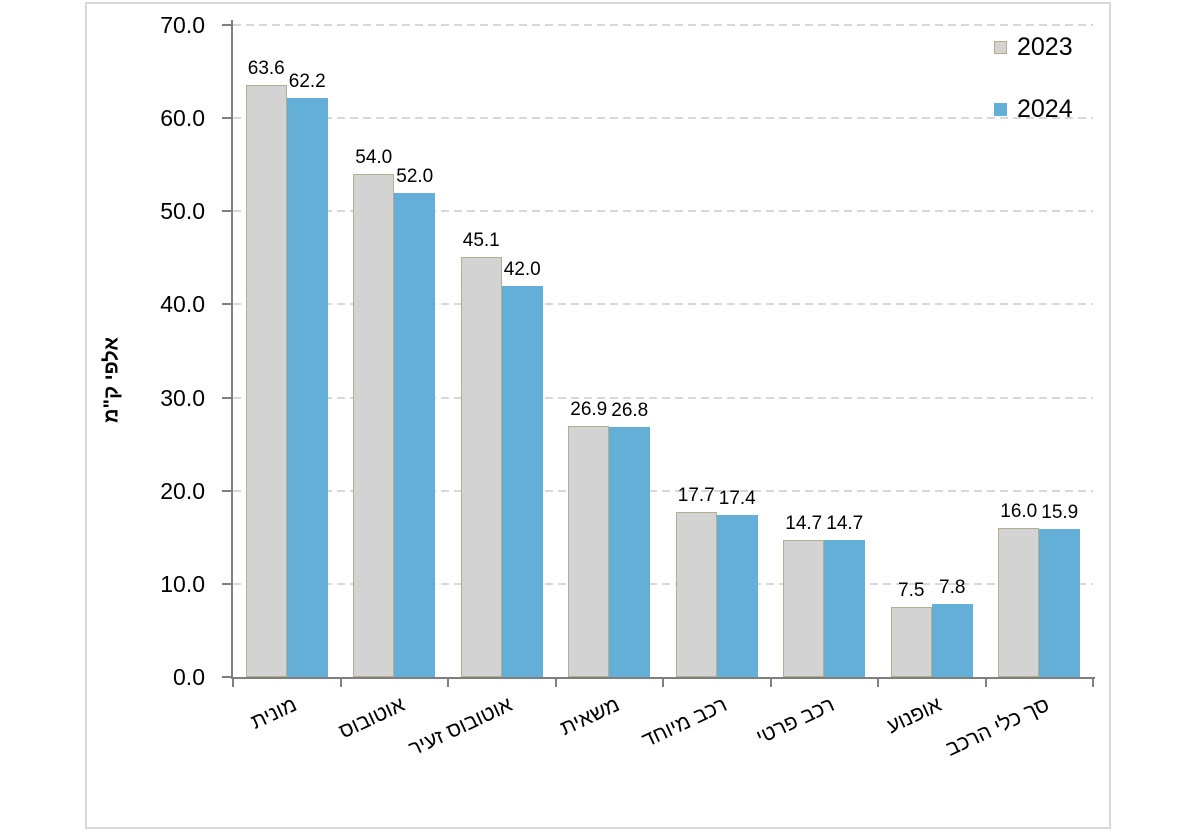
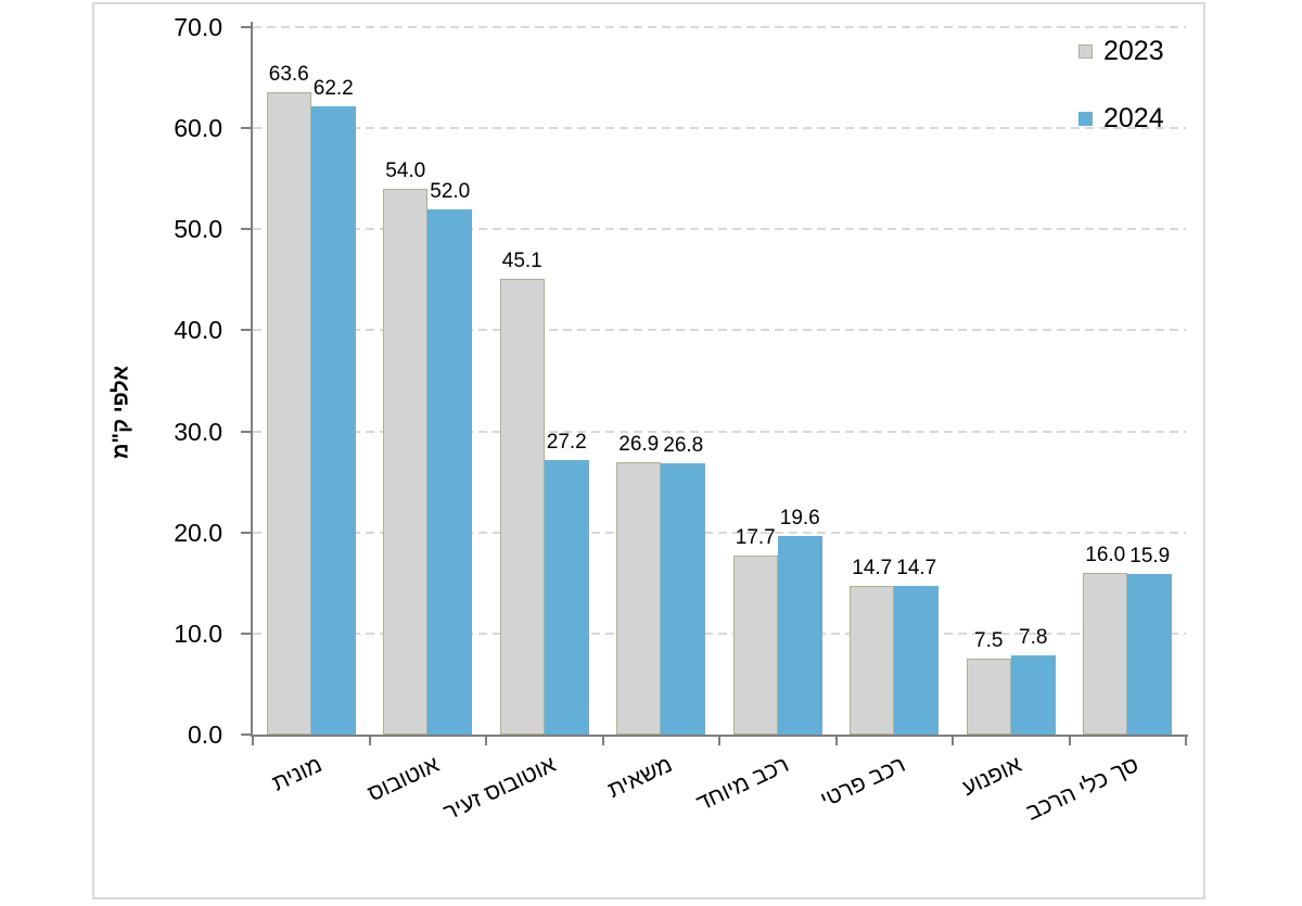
2024/אוטובוס זעיר: 42.0 -> 27.2
2024/רכב מיוחד: 17.4 -> 19.6
